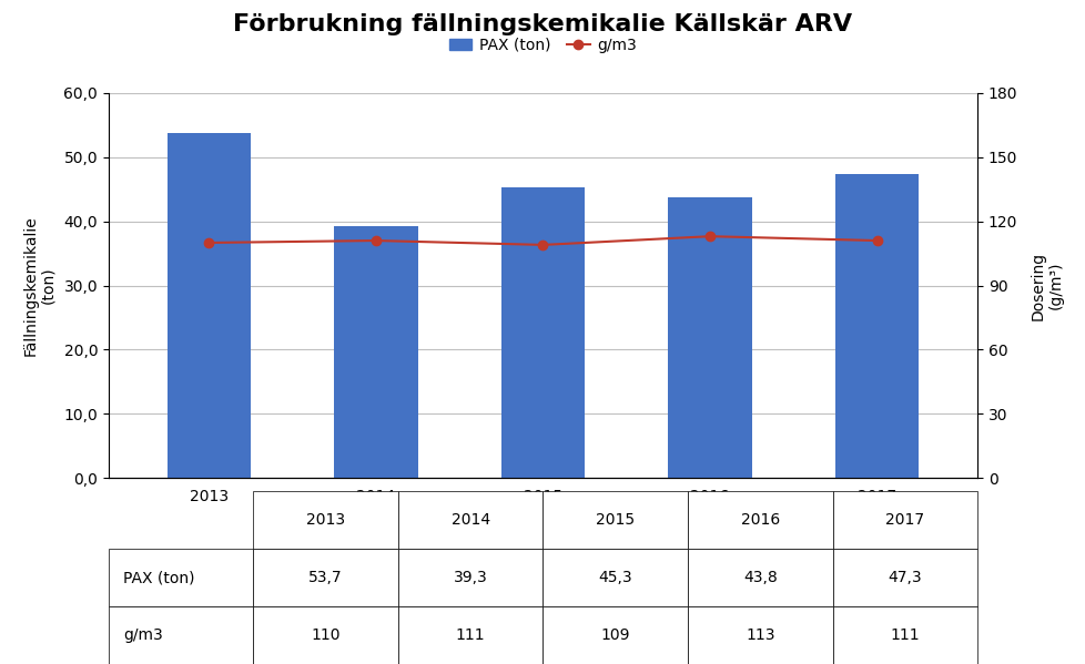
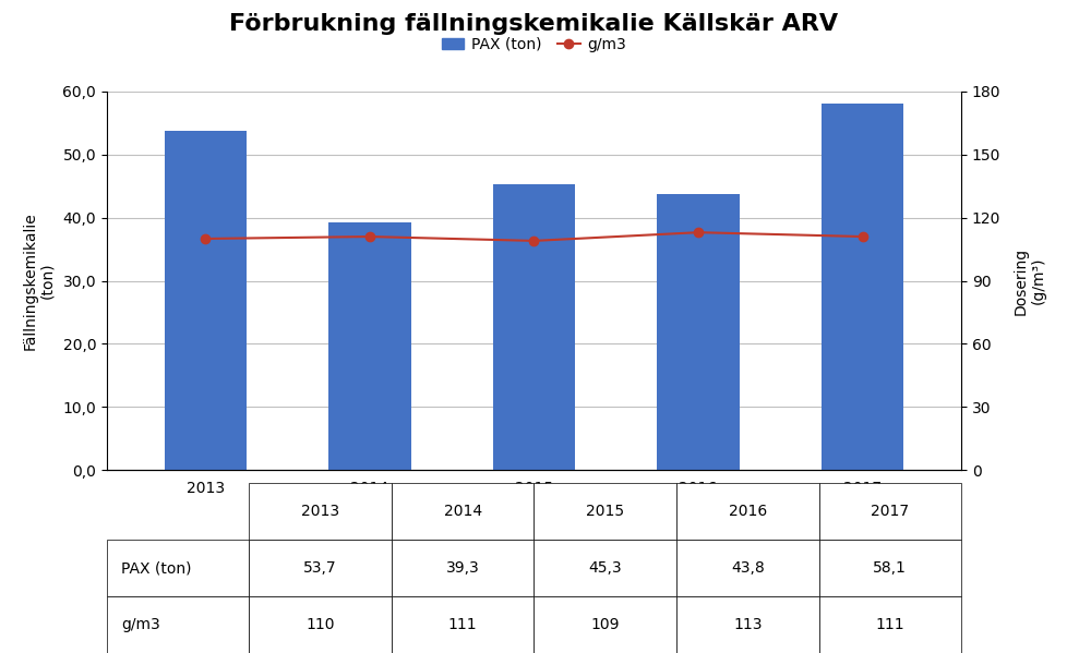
PAX (ton)/2017: 47,3 -> 58,1
